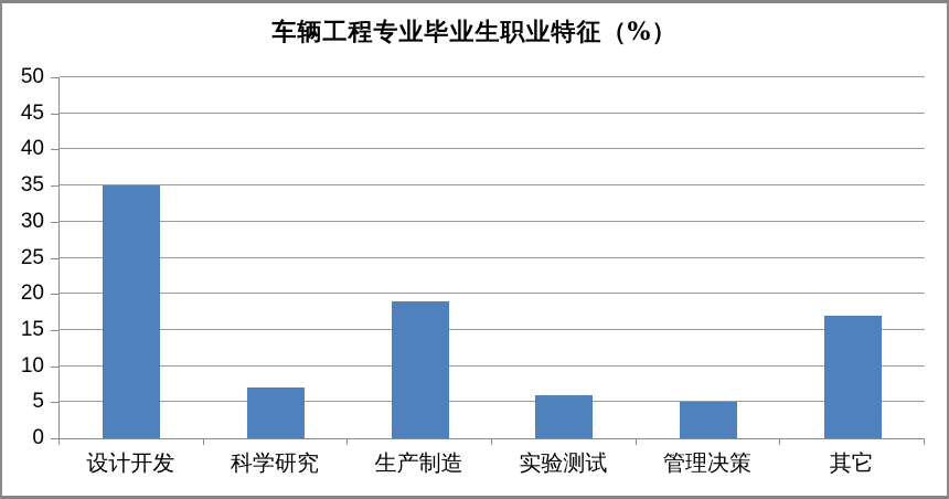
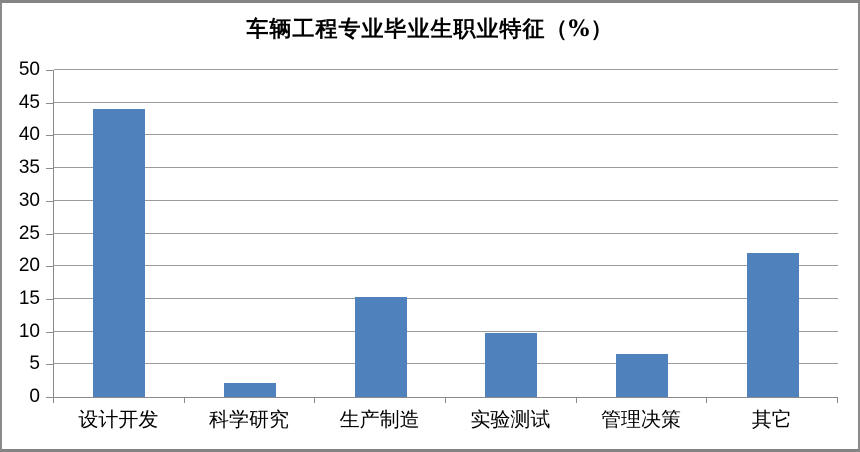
设计开发: 35 -> 44
科学研究: 7 -> 2
生产制造: 19 -> 15
实验测试: 6 -> 10
管理决策: 5 -> 7
其它: 17 -> 22
